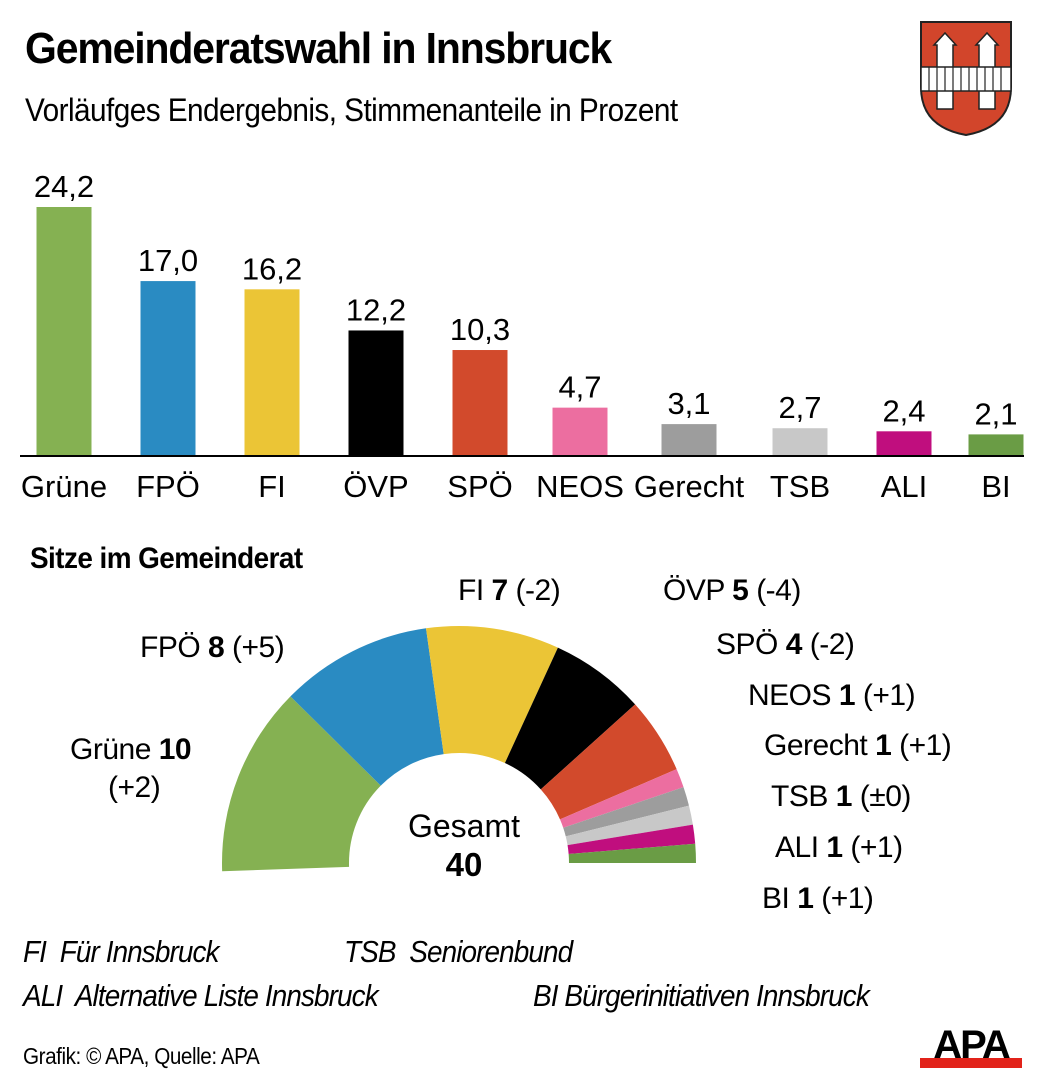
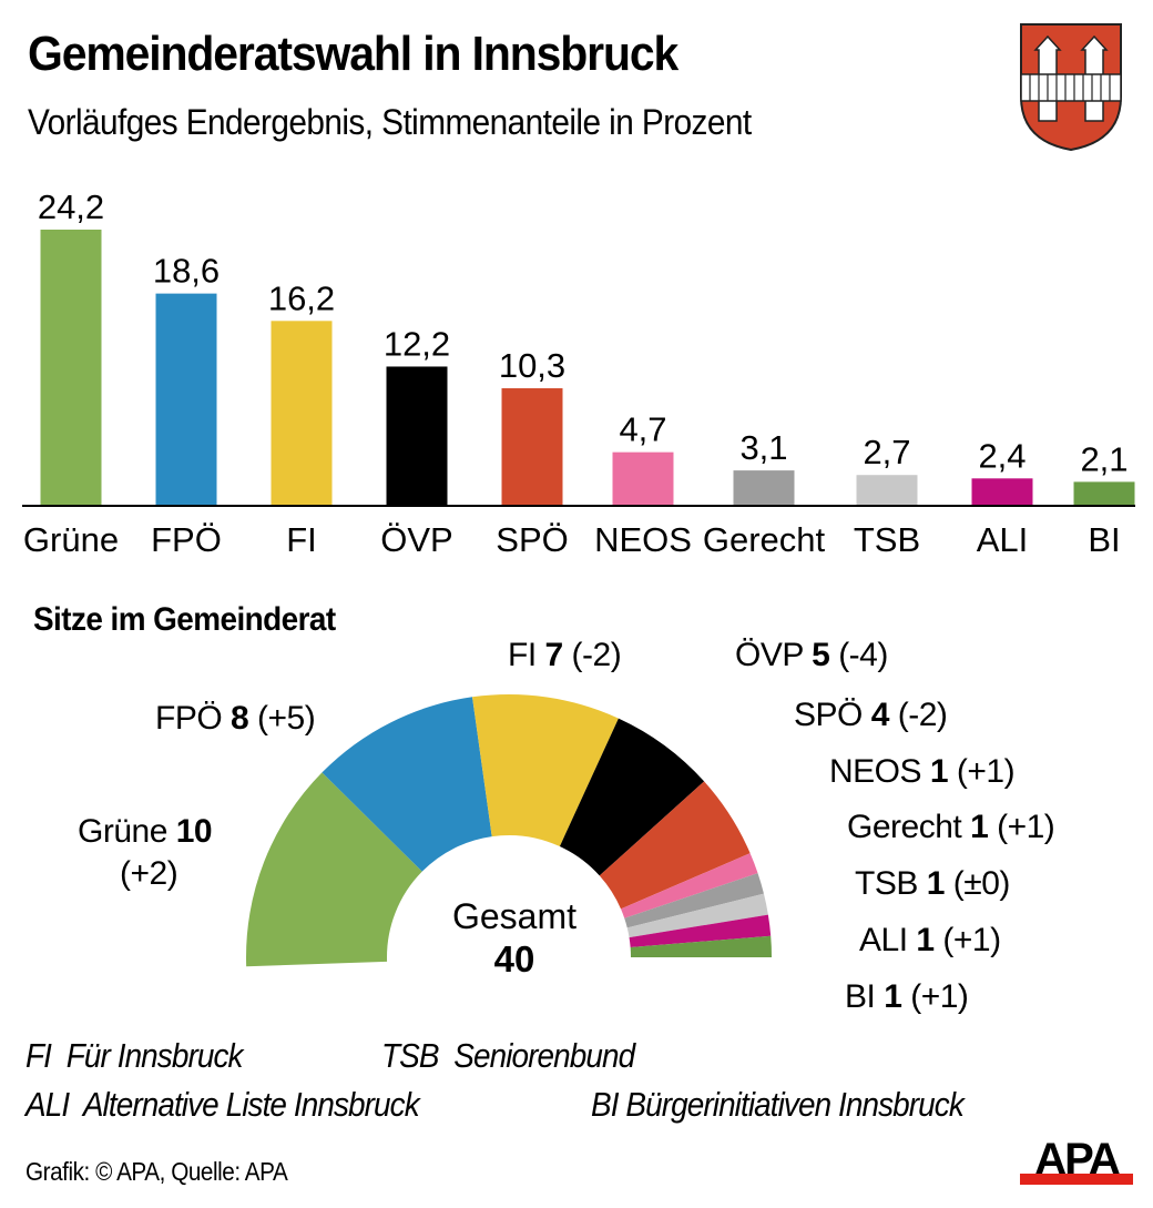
Vorläufges Endergebnis, Stimmenanteile in Prozent/FPÖ: 17,0 -> 18,6
